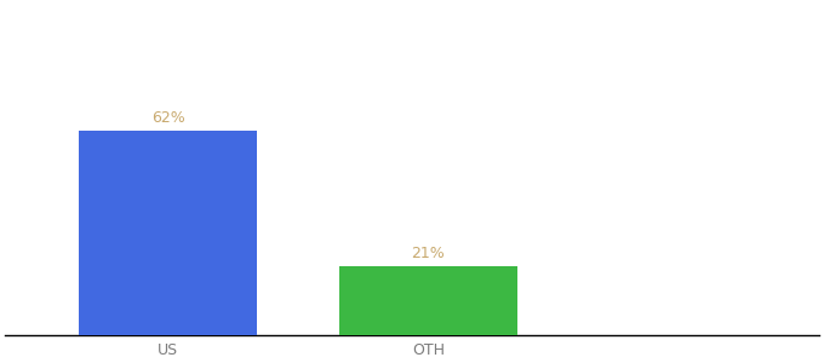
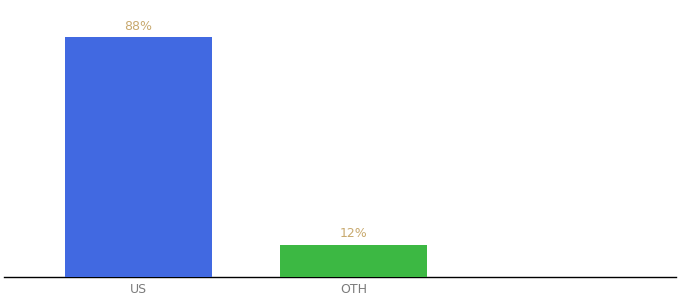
US: 62% -> 88%
OTH: 21% -> 12%
